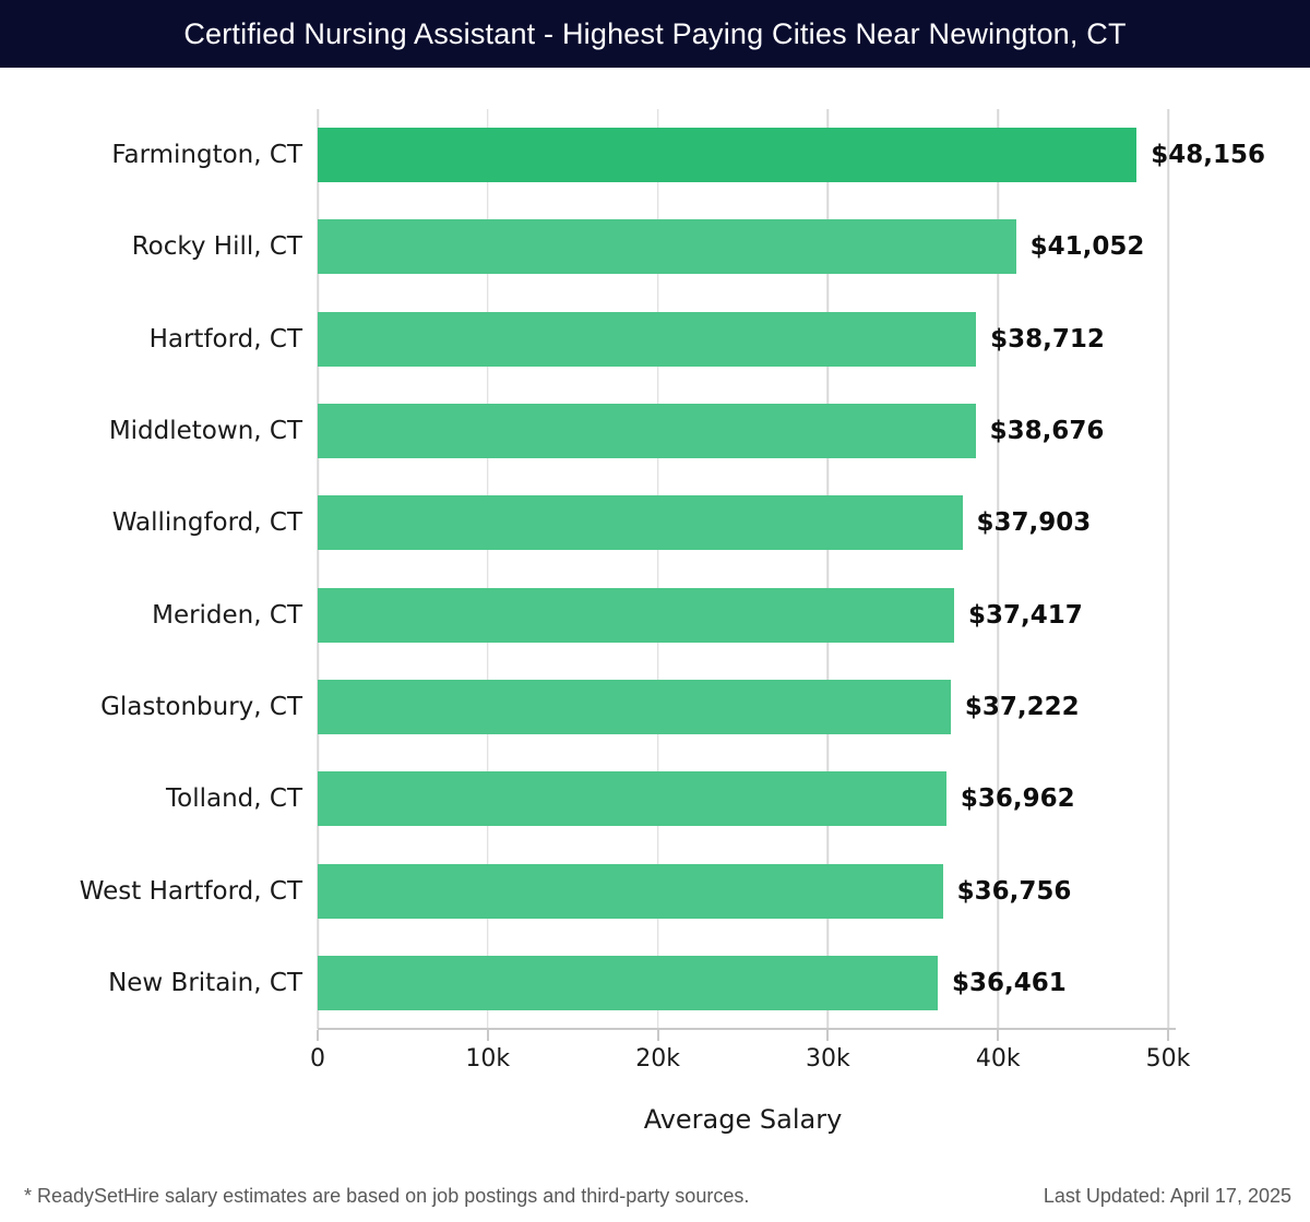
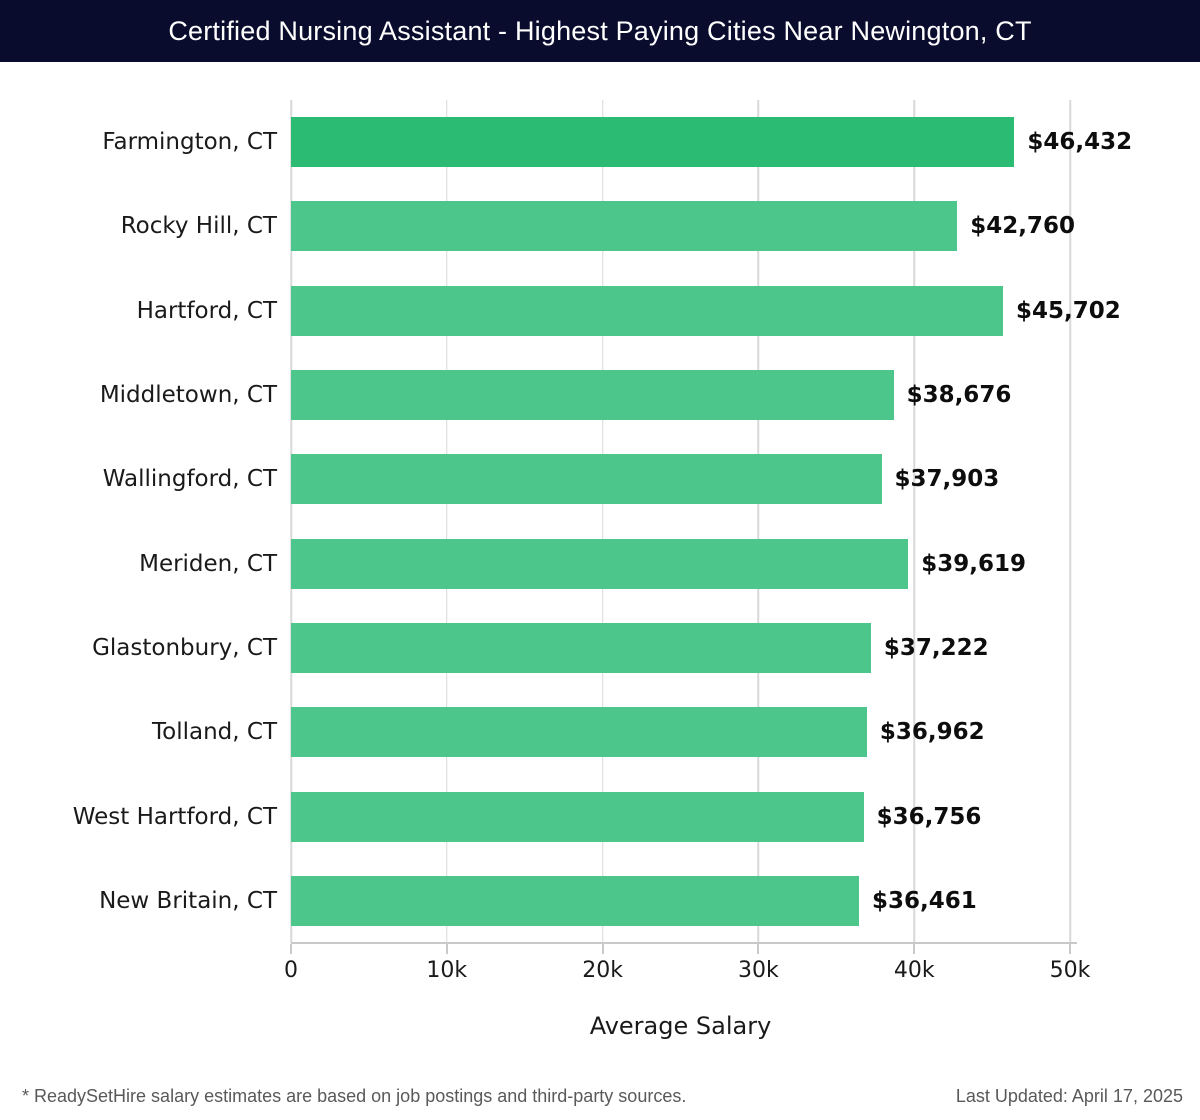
Farmington, CT: $48,156 -> $46,432
Rocky Hill, CT: $41,052 -> $42,760
Hartford, CT: $38,712 -> $45,702
Meriden, CT: $37,417 -> $39,619
